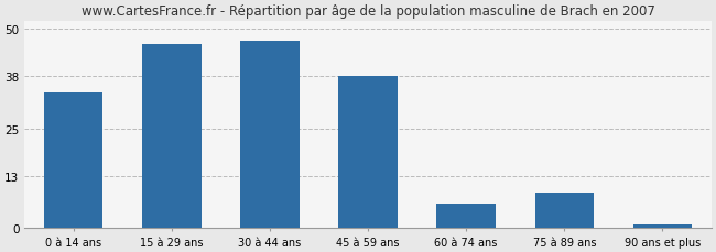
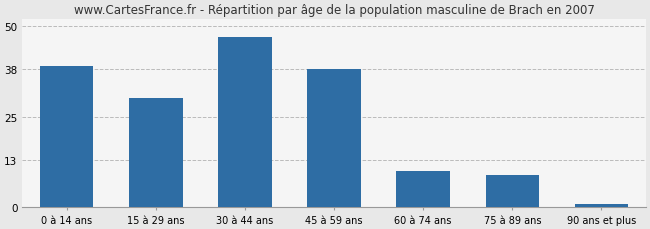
0 à 14 ans: 34 -> 39
15 à 29 ans: 46 -> 30
60 à 74 ans: 6 -> 10
